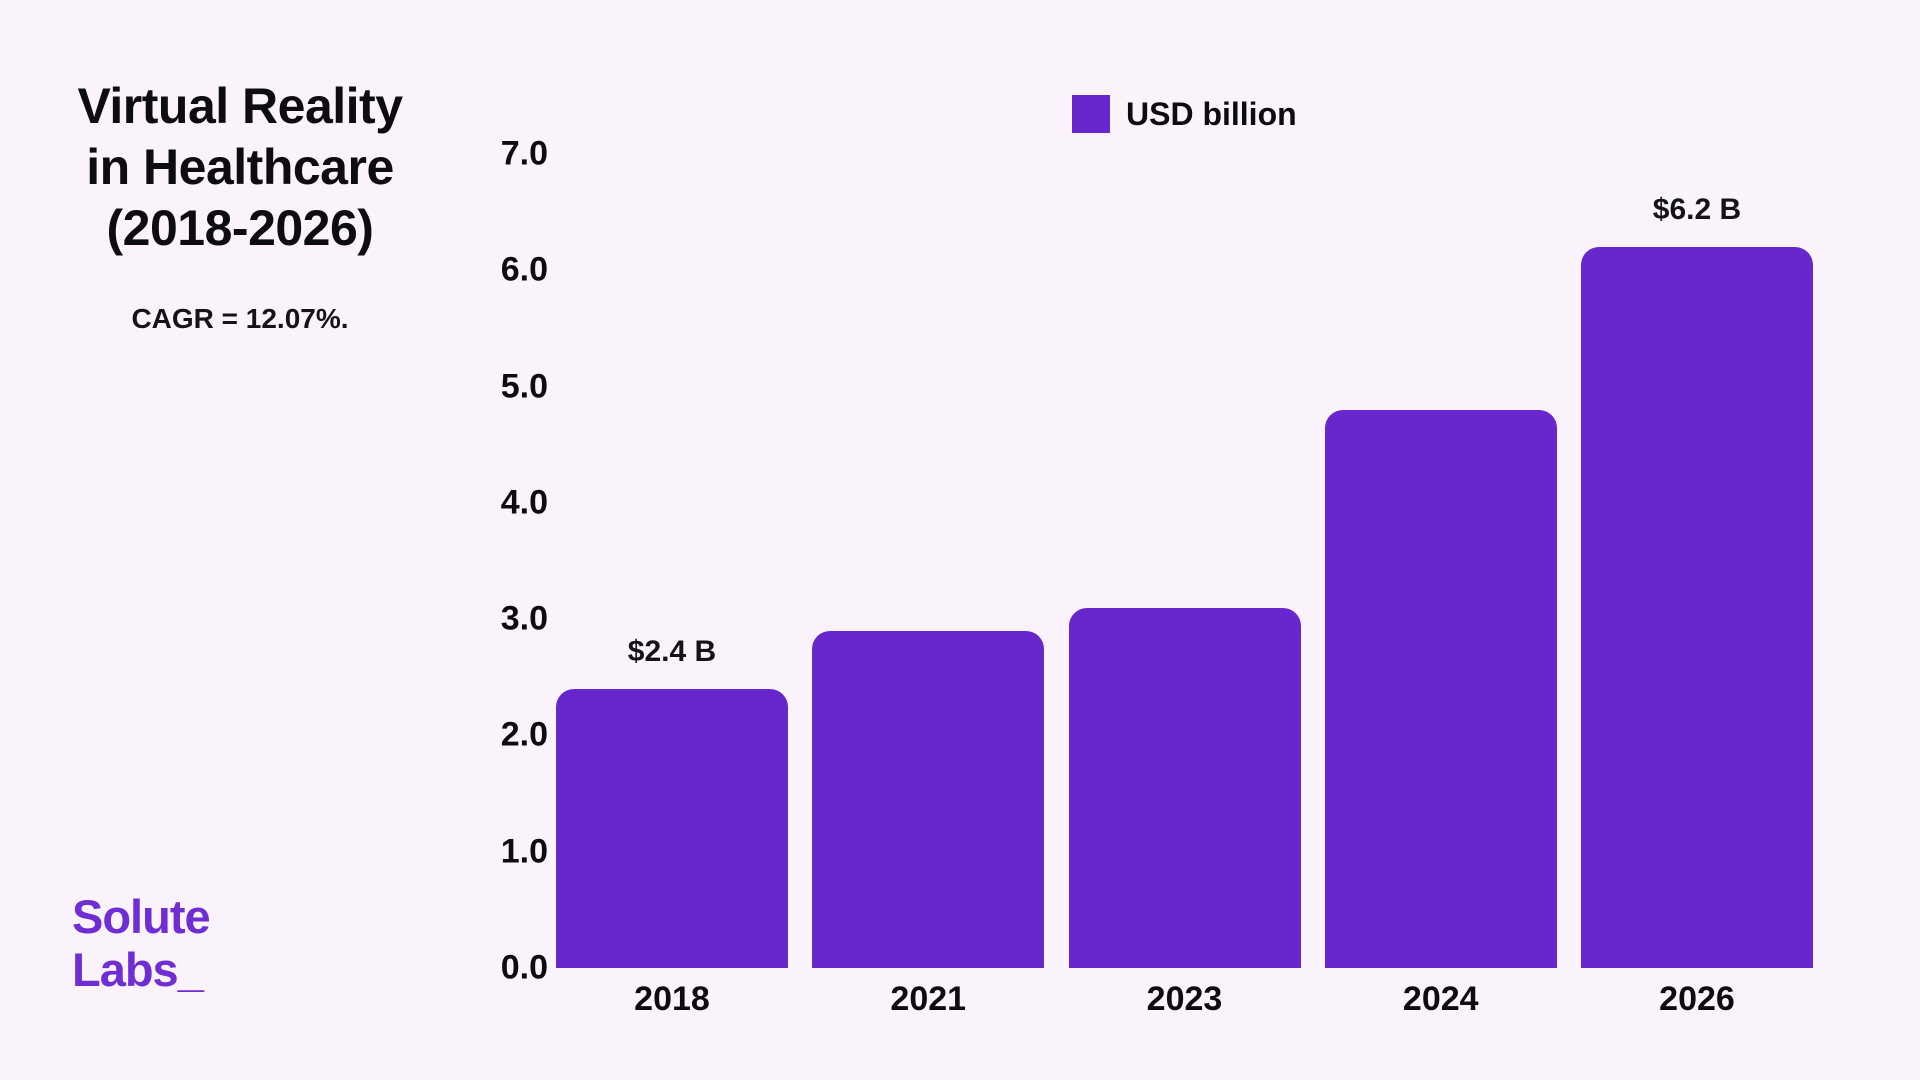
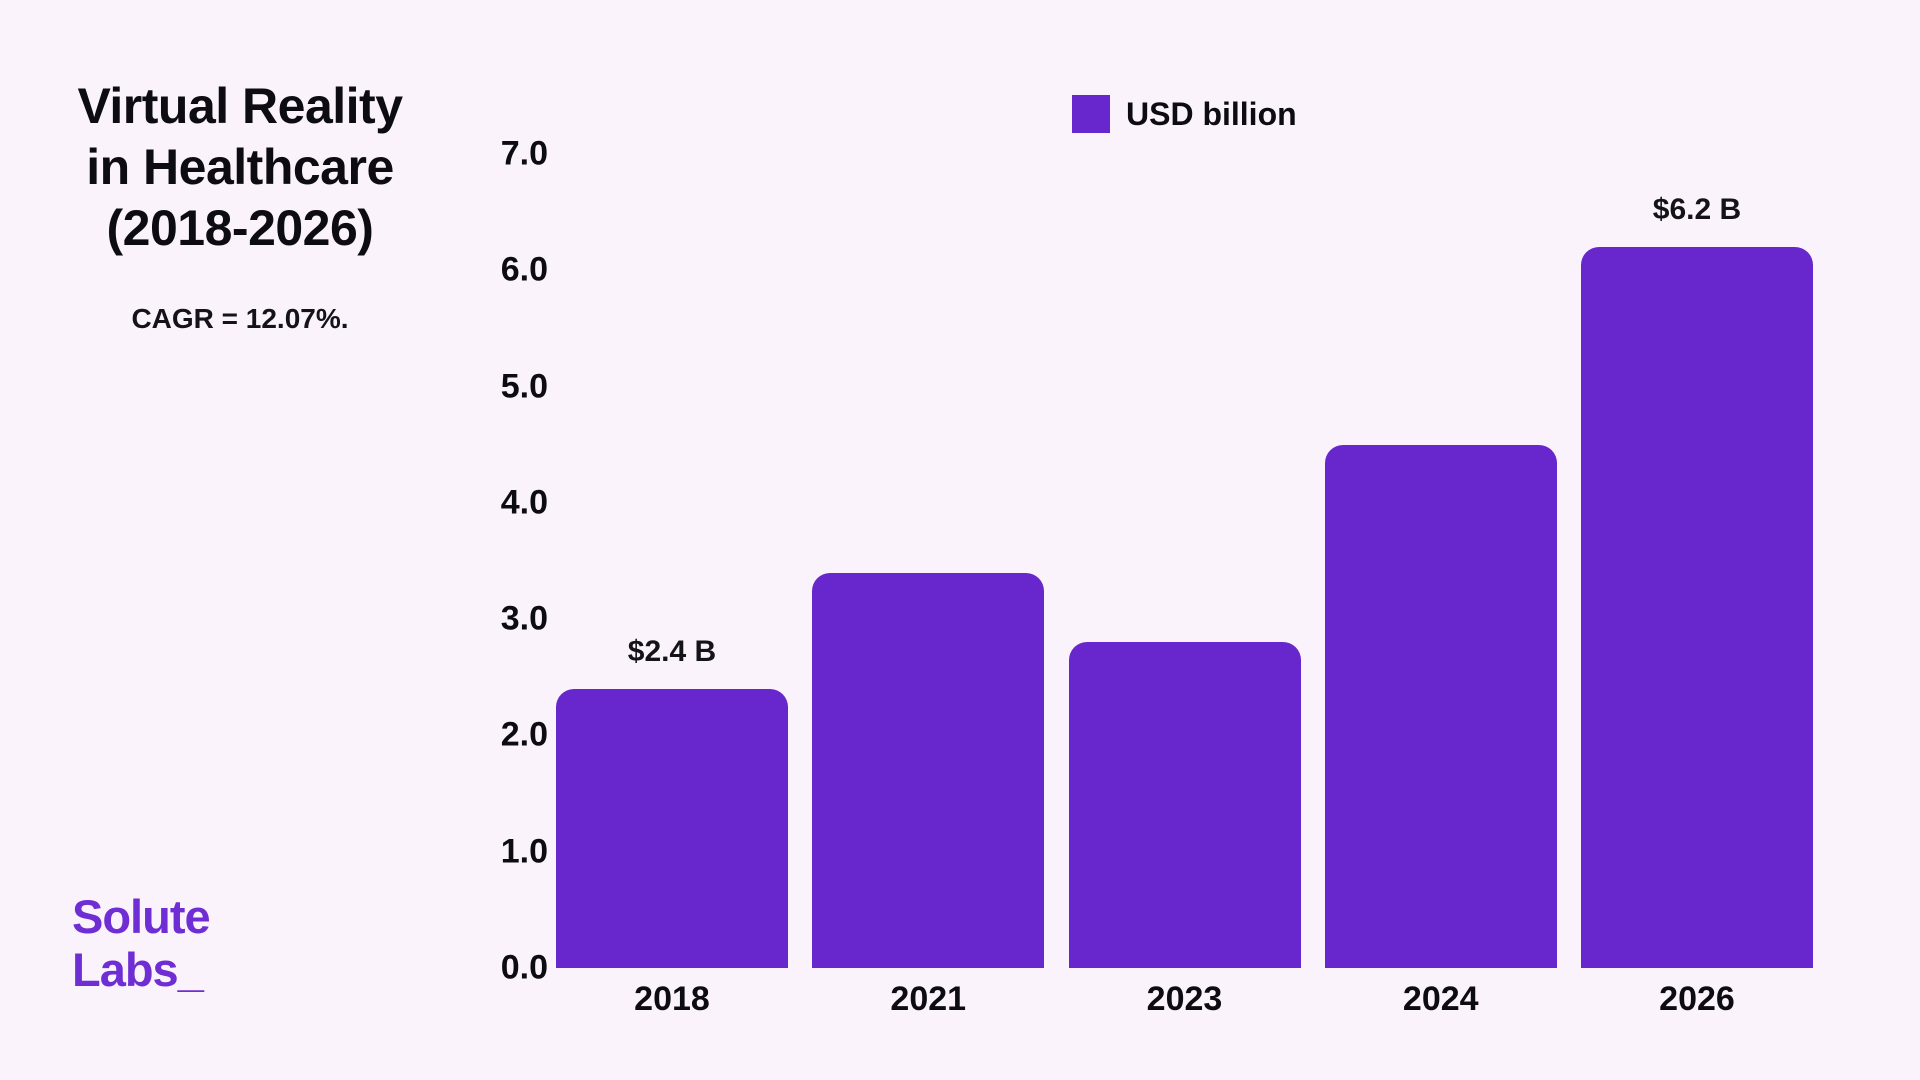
2021: 2.9 -> 3.4
2023: 3.1 -> 2.8
2024: 4.8 -> 4.5
